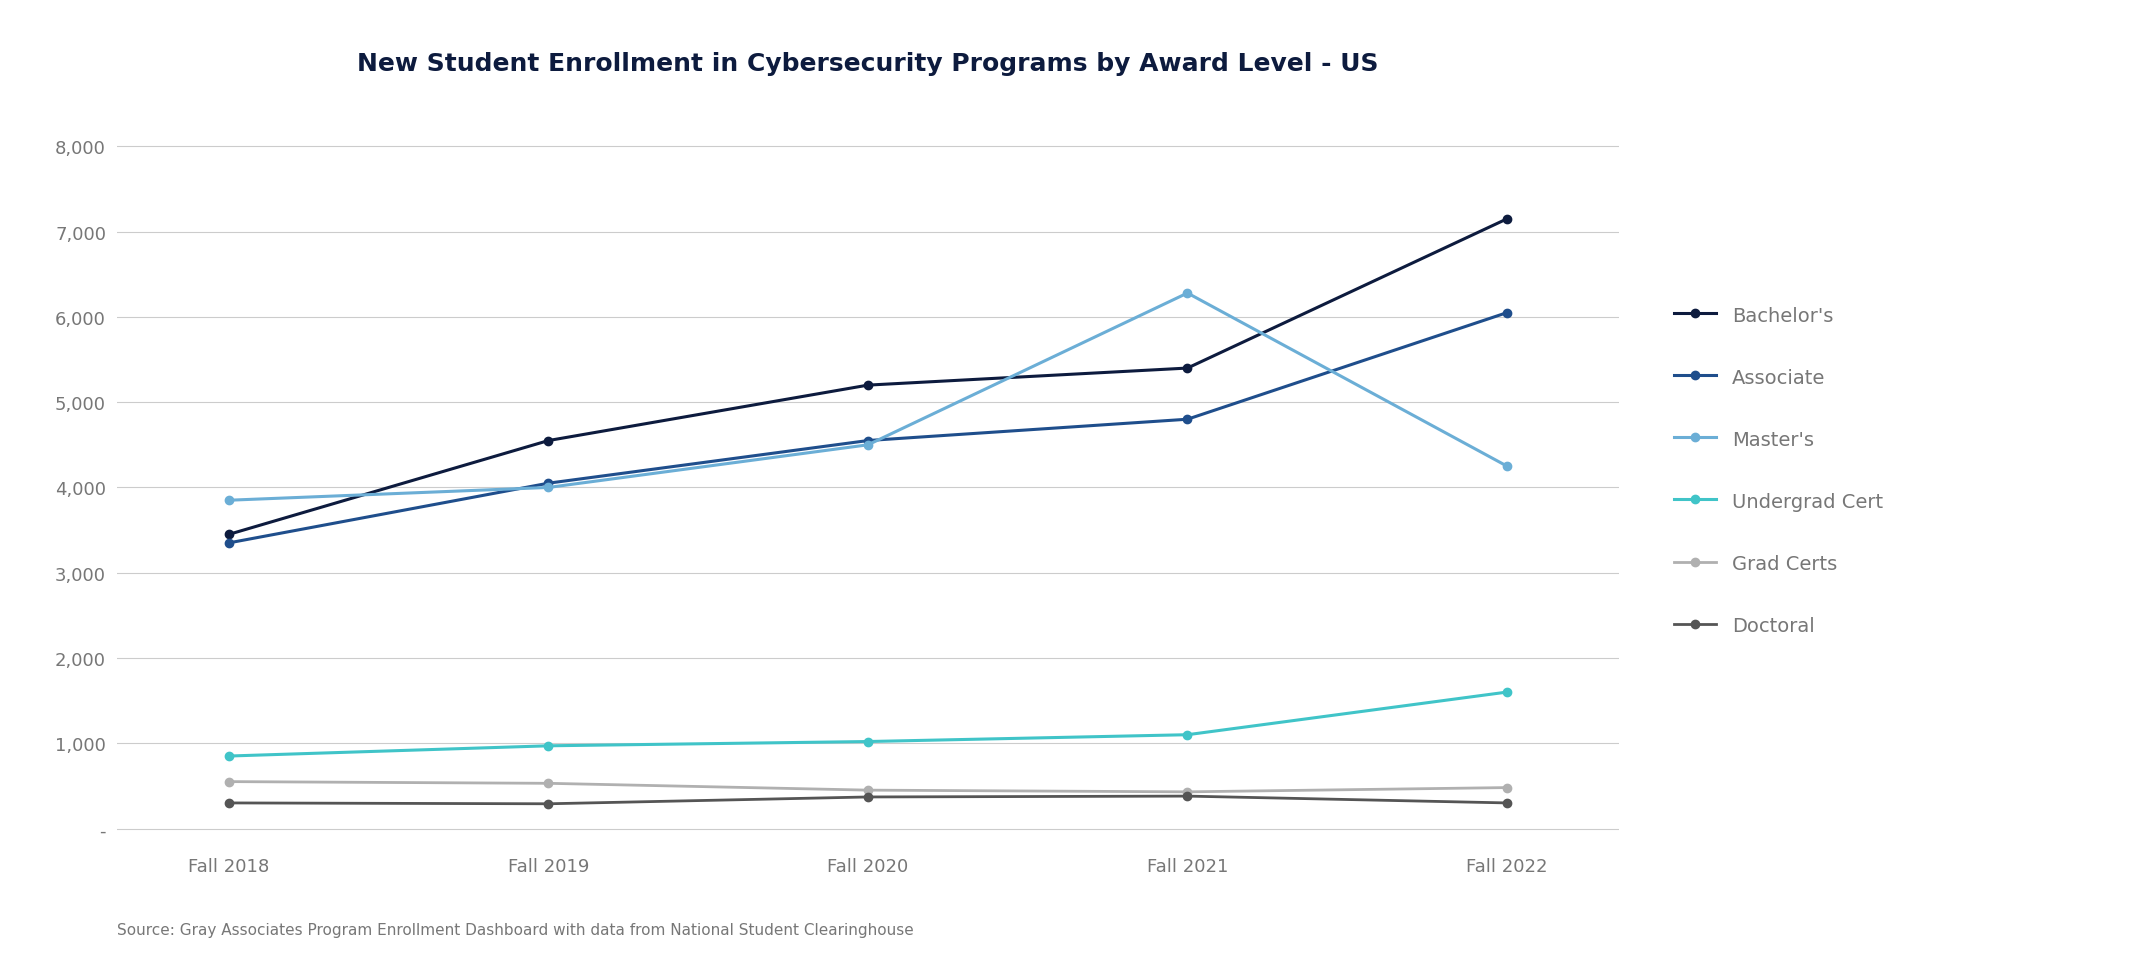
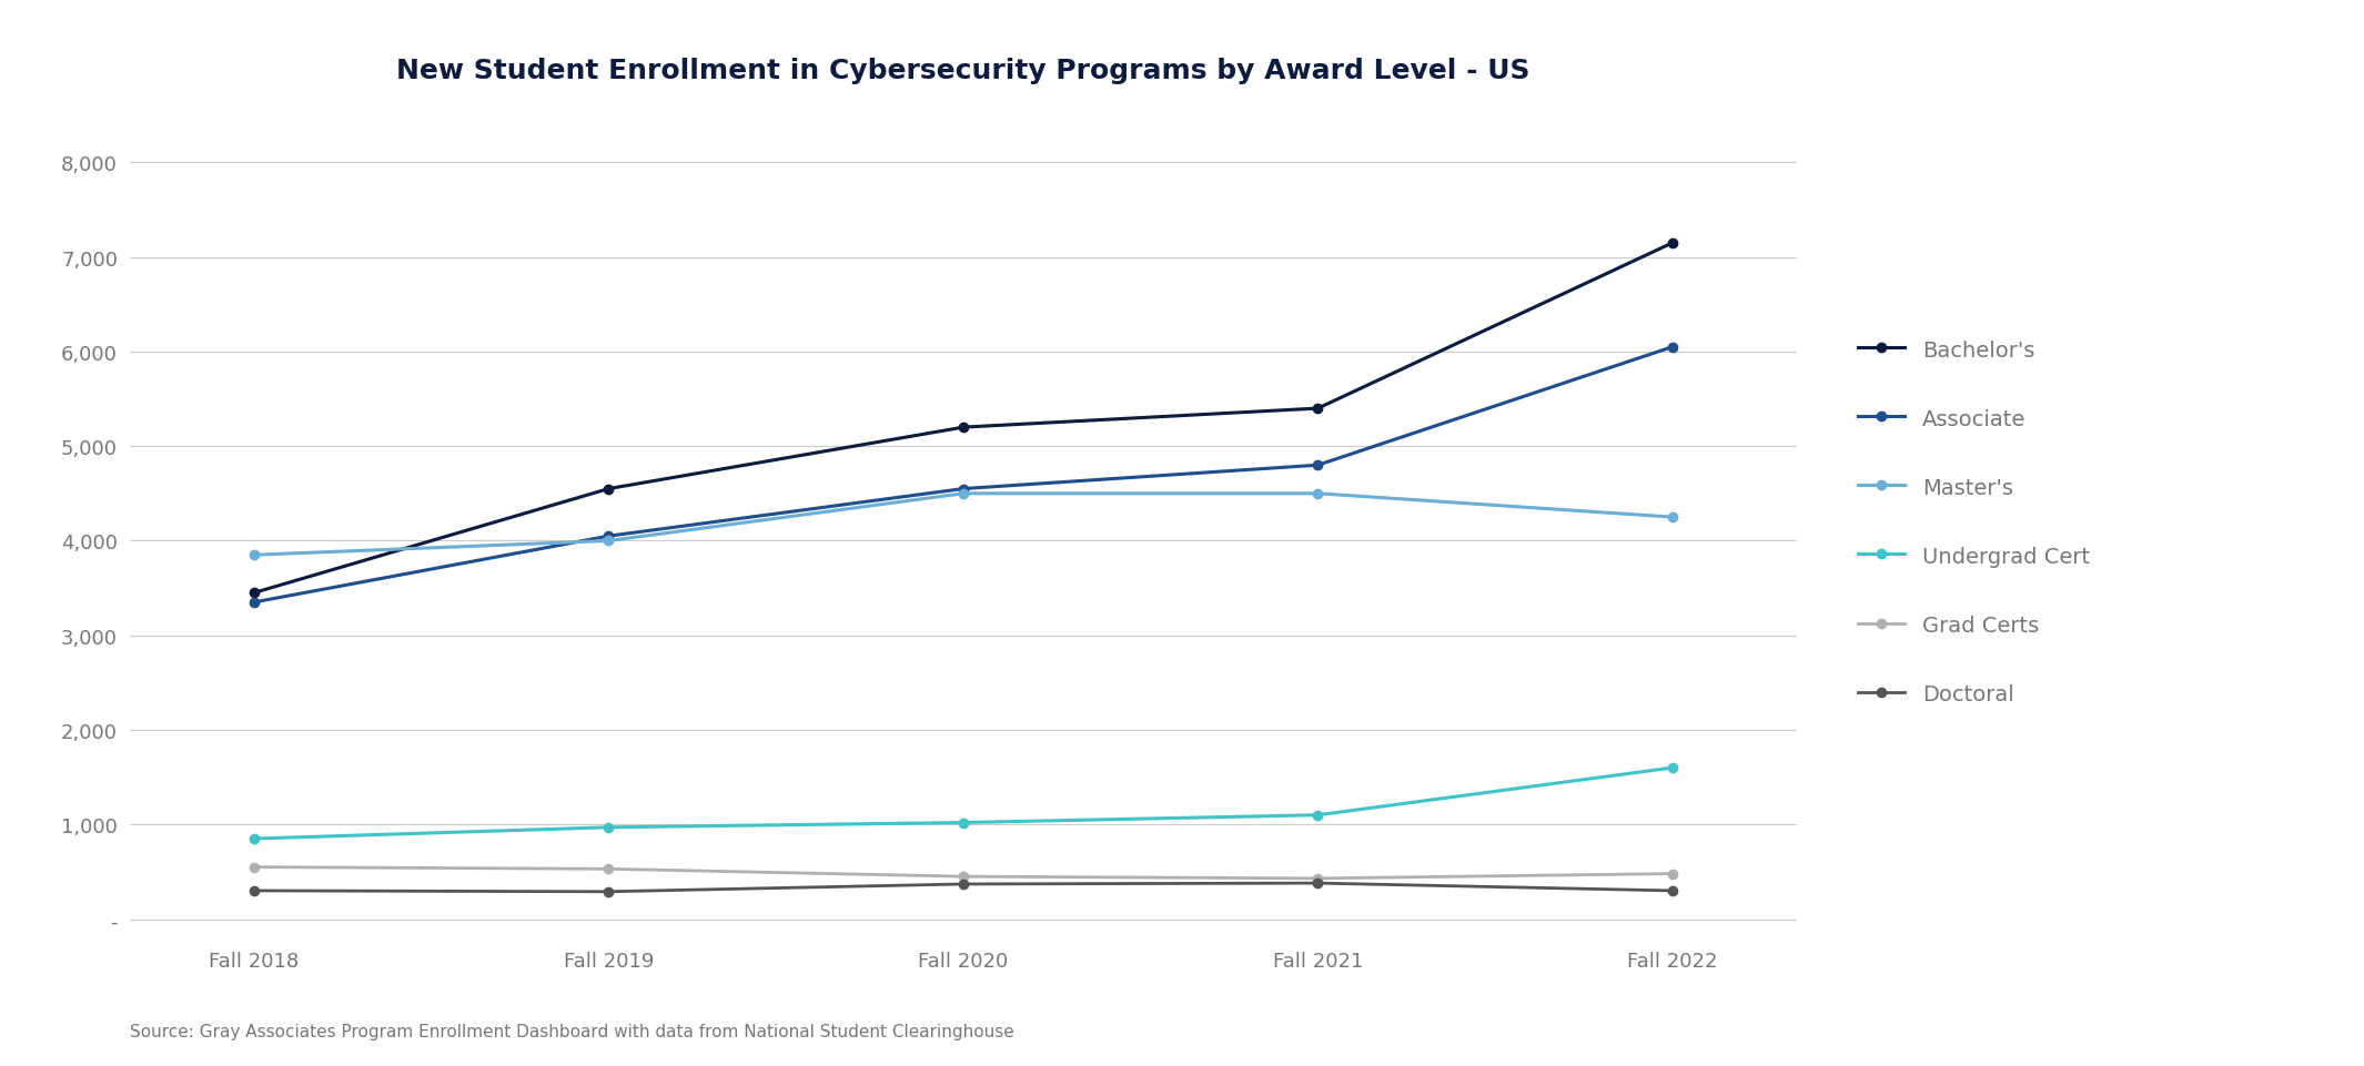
Master's/Fall 2021: 6,280 -> 4,500
